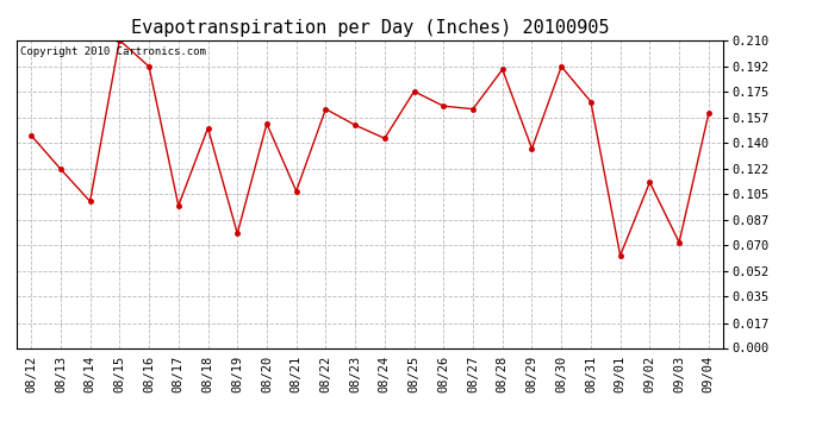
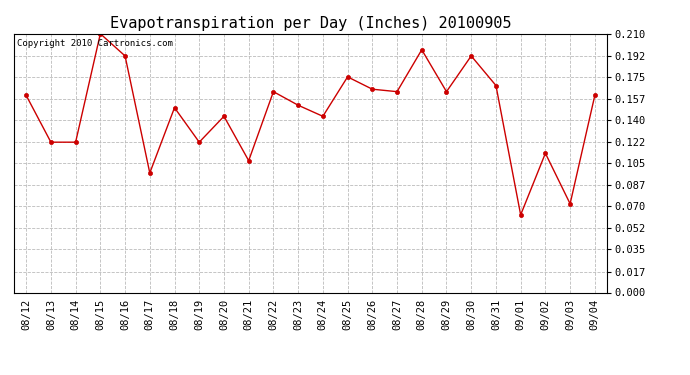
08/12: 0.145 -> 0.160
08/14: 0.100 -> 0.122
08/19: 0.078 -> 0.122
08/20: 0.153 -> 0.143
08/28: 0.190 -> 0.197
08/29: 0.136 -> 0.163
